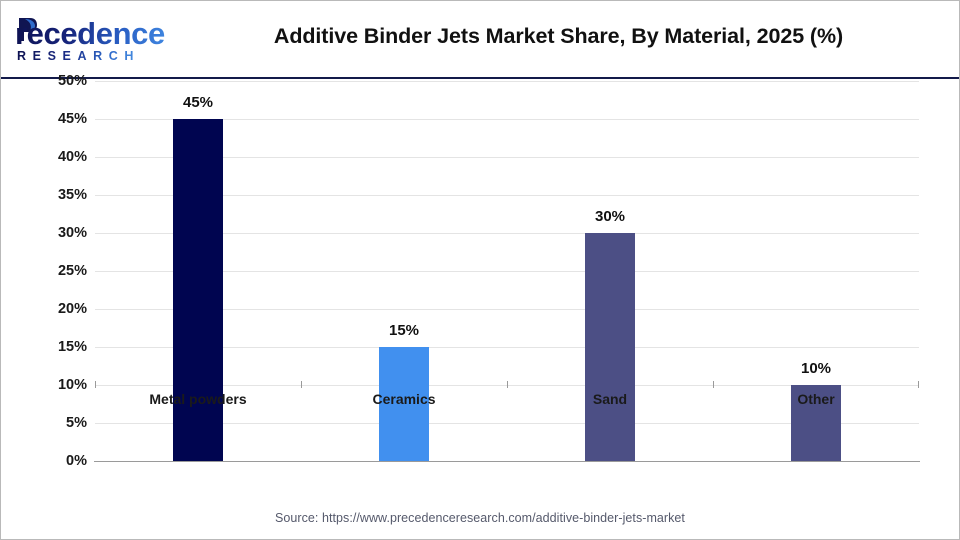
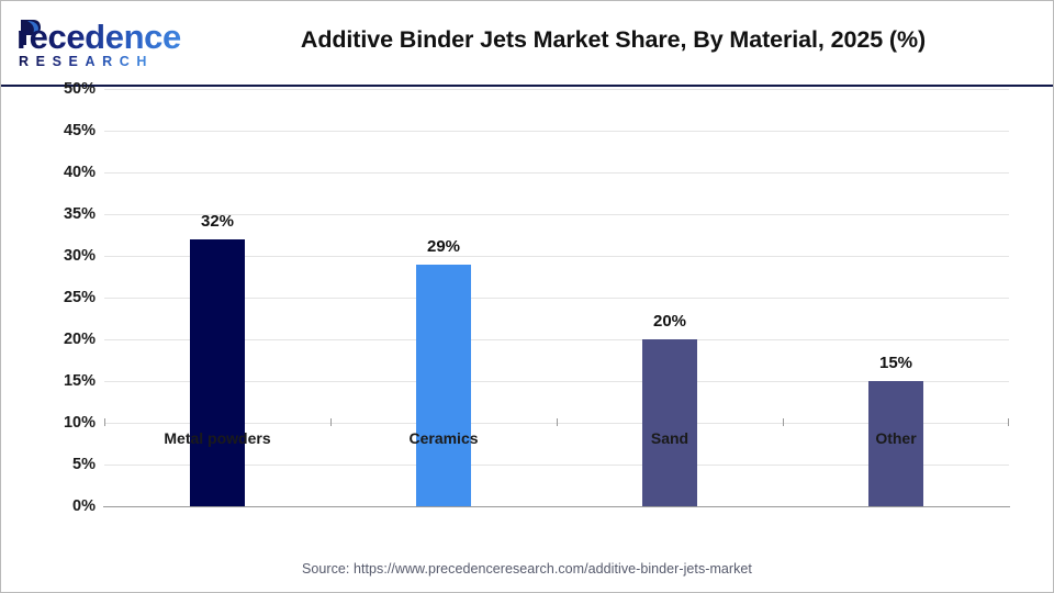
Metal powders: 45% -> 32%
Ceramics: 15% -> 29%
Sand: 30% -> 20%
Other: 10% -> 15%
